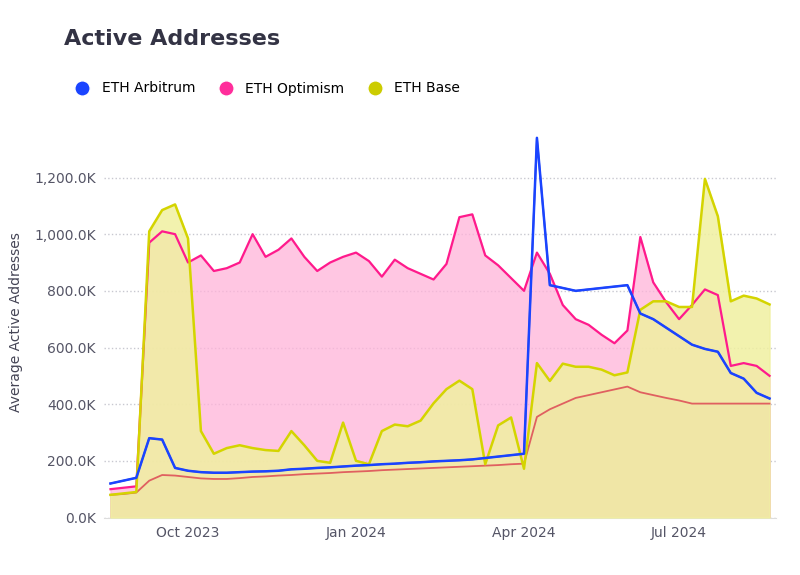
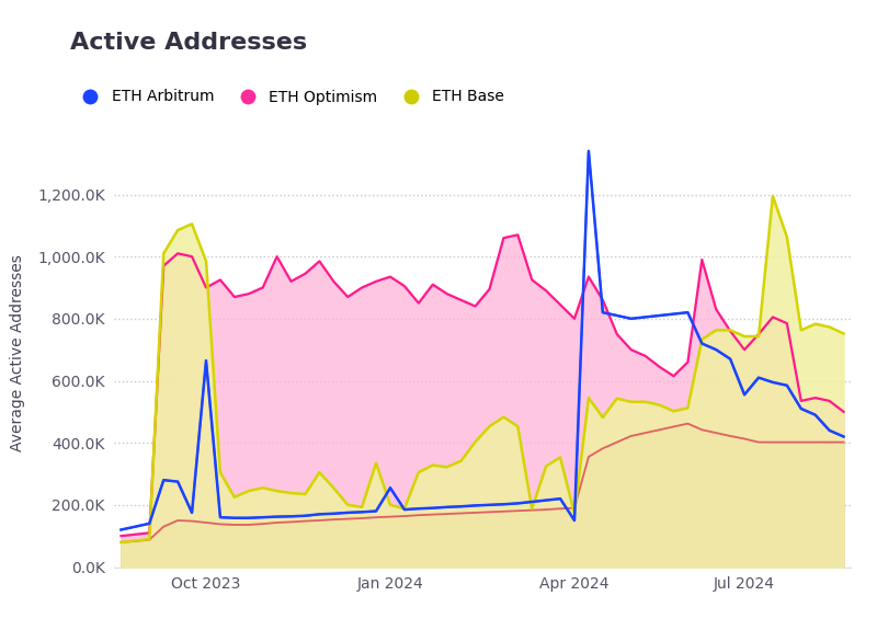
ETH Arbitrum/Oct 2023: 165K -> 665K
ETH Arbitrum/Jan 2024: 183K -> 255K
ETH Arbitrum/Apr 2024: 225K -> 150K
ETH Arbitrum/Jul 2024: 640K -> 555K
